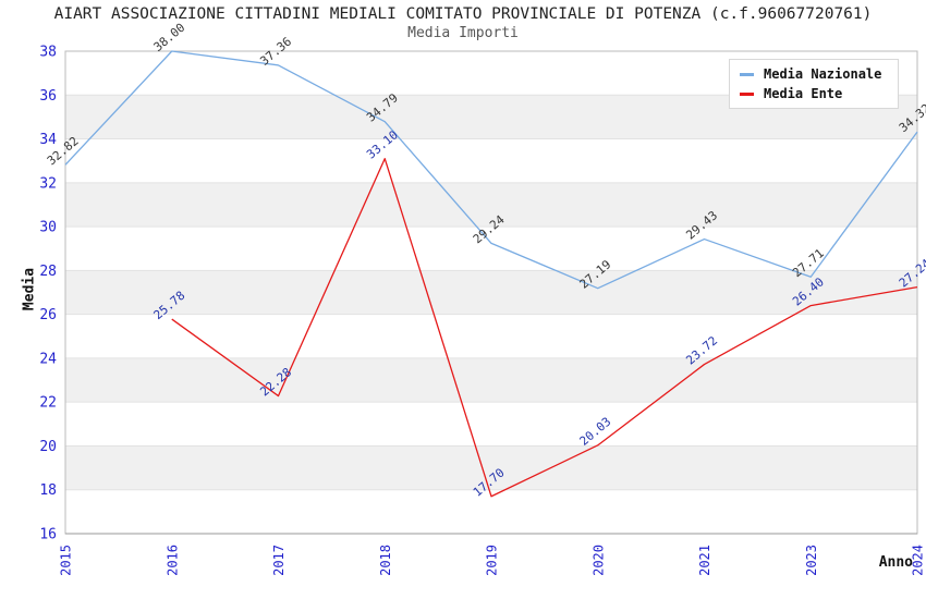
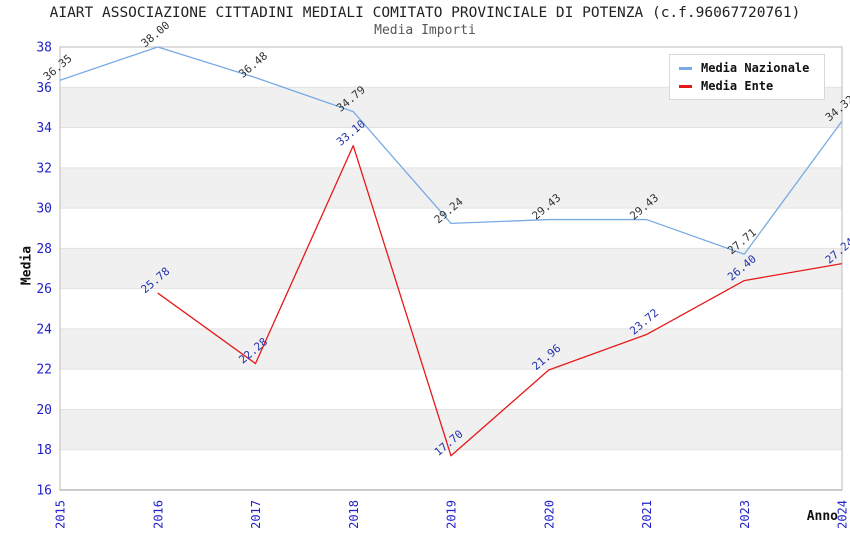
Media Nazionale/2015: 32.82 -> 36.35
Media Nazionale/2017: 37.36 -> 36.48
Media Nazionale/2020: 27.19 -> 29.43
Media Ente/2020: 20.03 -> 21.96
